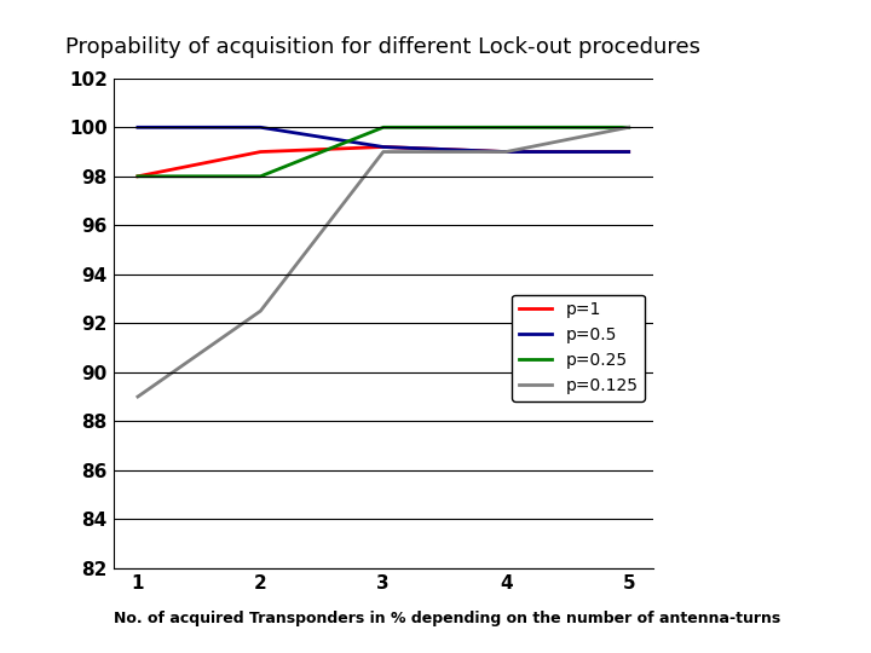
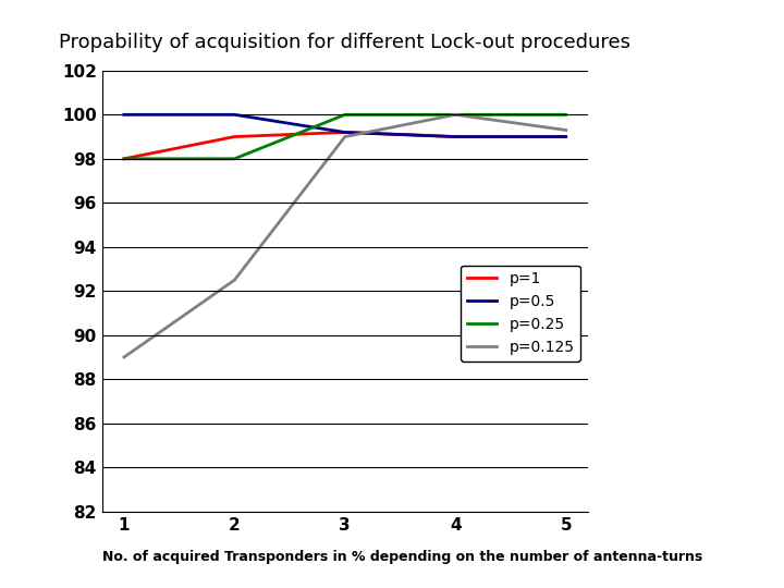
p=0.125/4: 99.0 -> 100.0
p=0.125/5: 100.0 -> 99.3
